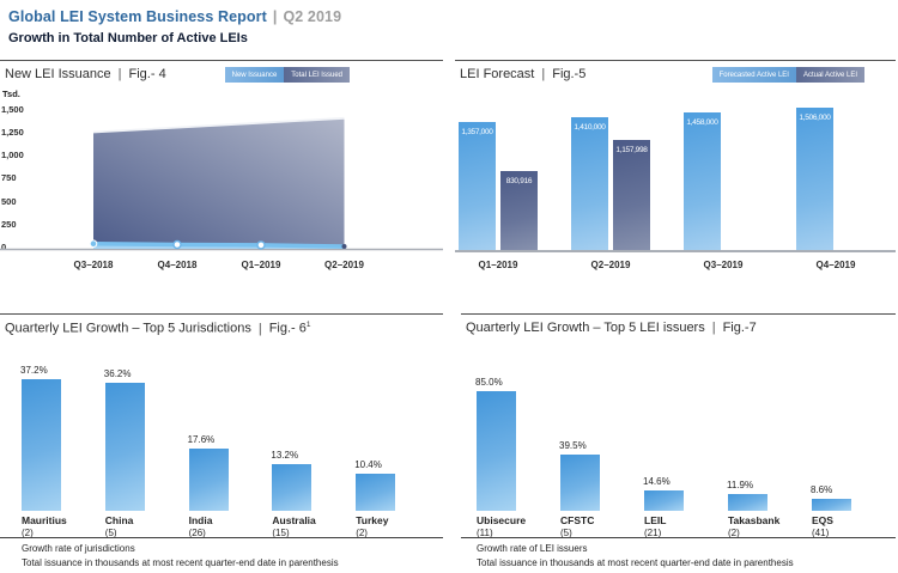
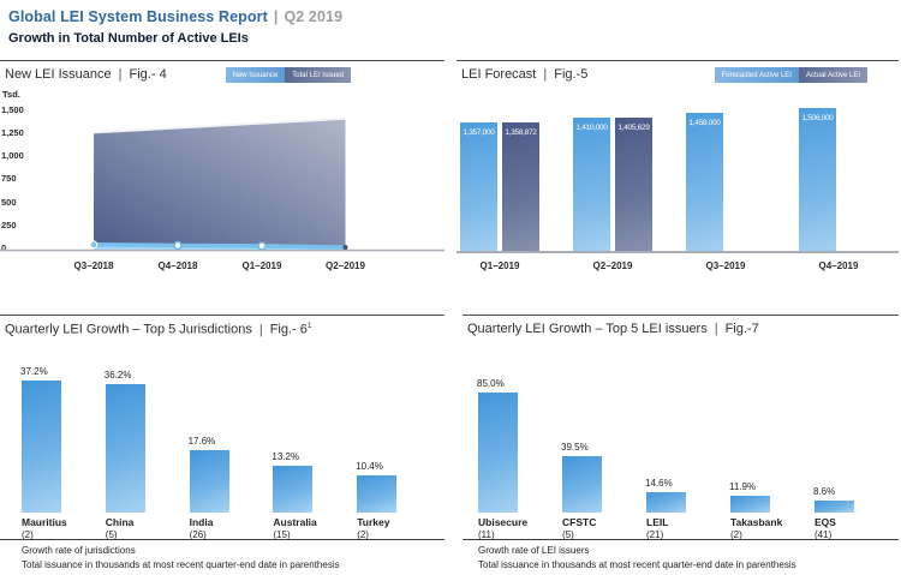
LEI Forecast | Fig.-5/Actual Active LEI/Q1–2019: 830,916 -> 1,358,872
LEI Forecast | Fig.-5/Actual Active LEI/Q2–2019: 1,157,998 -> 1,405,629
